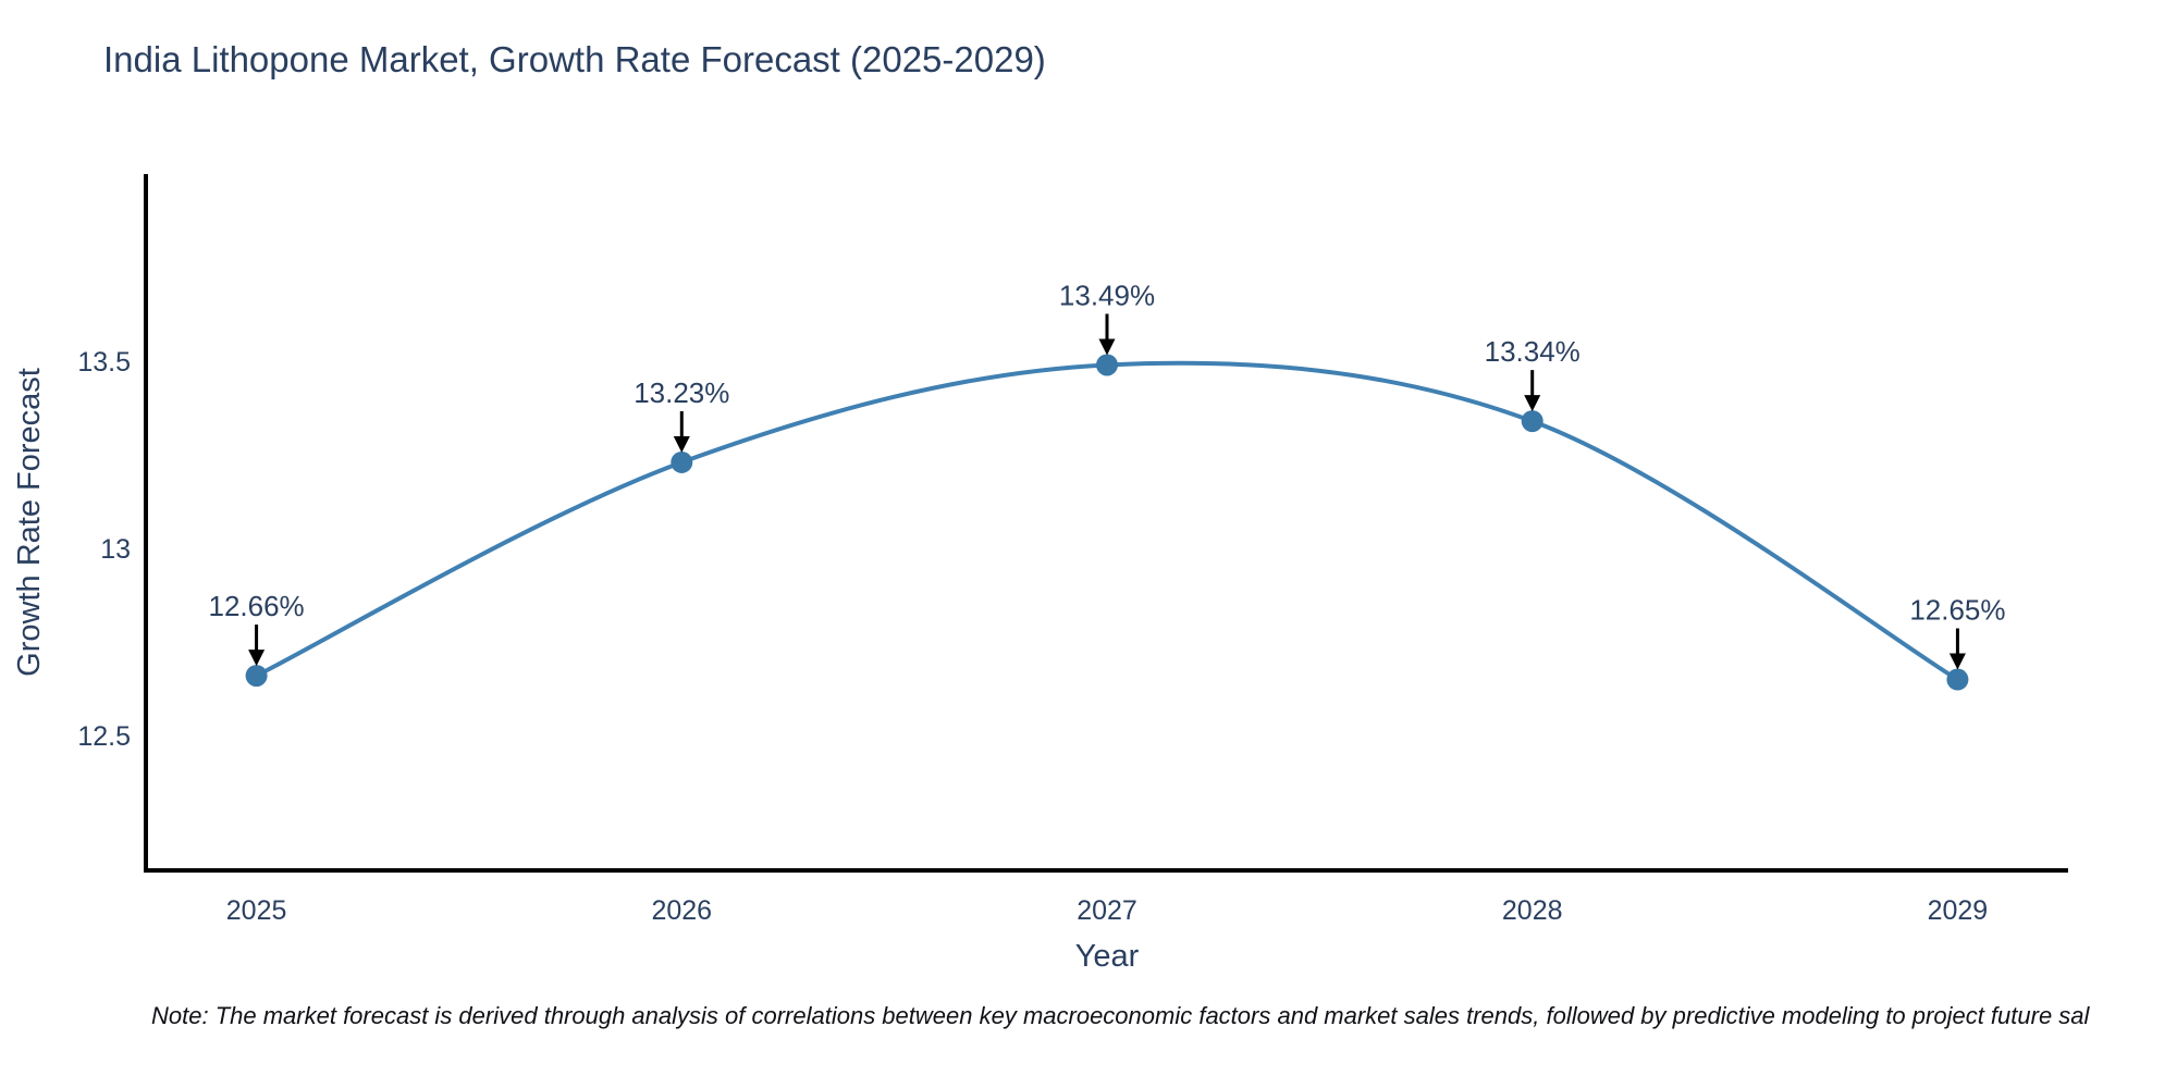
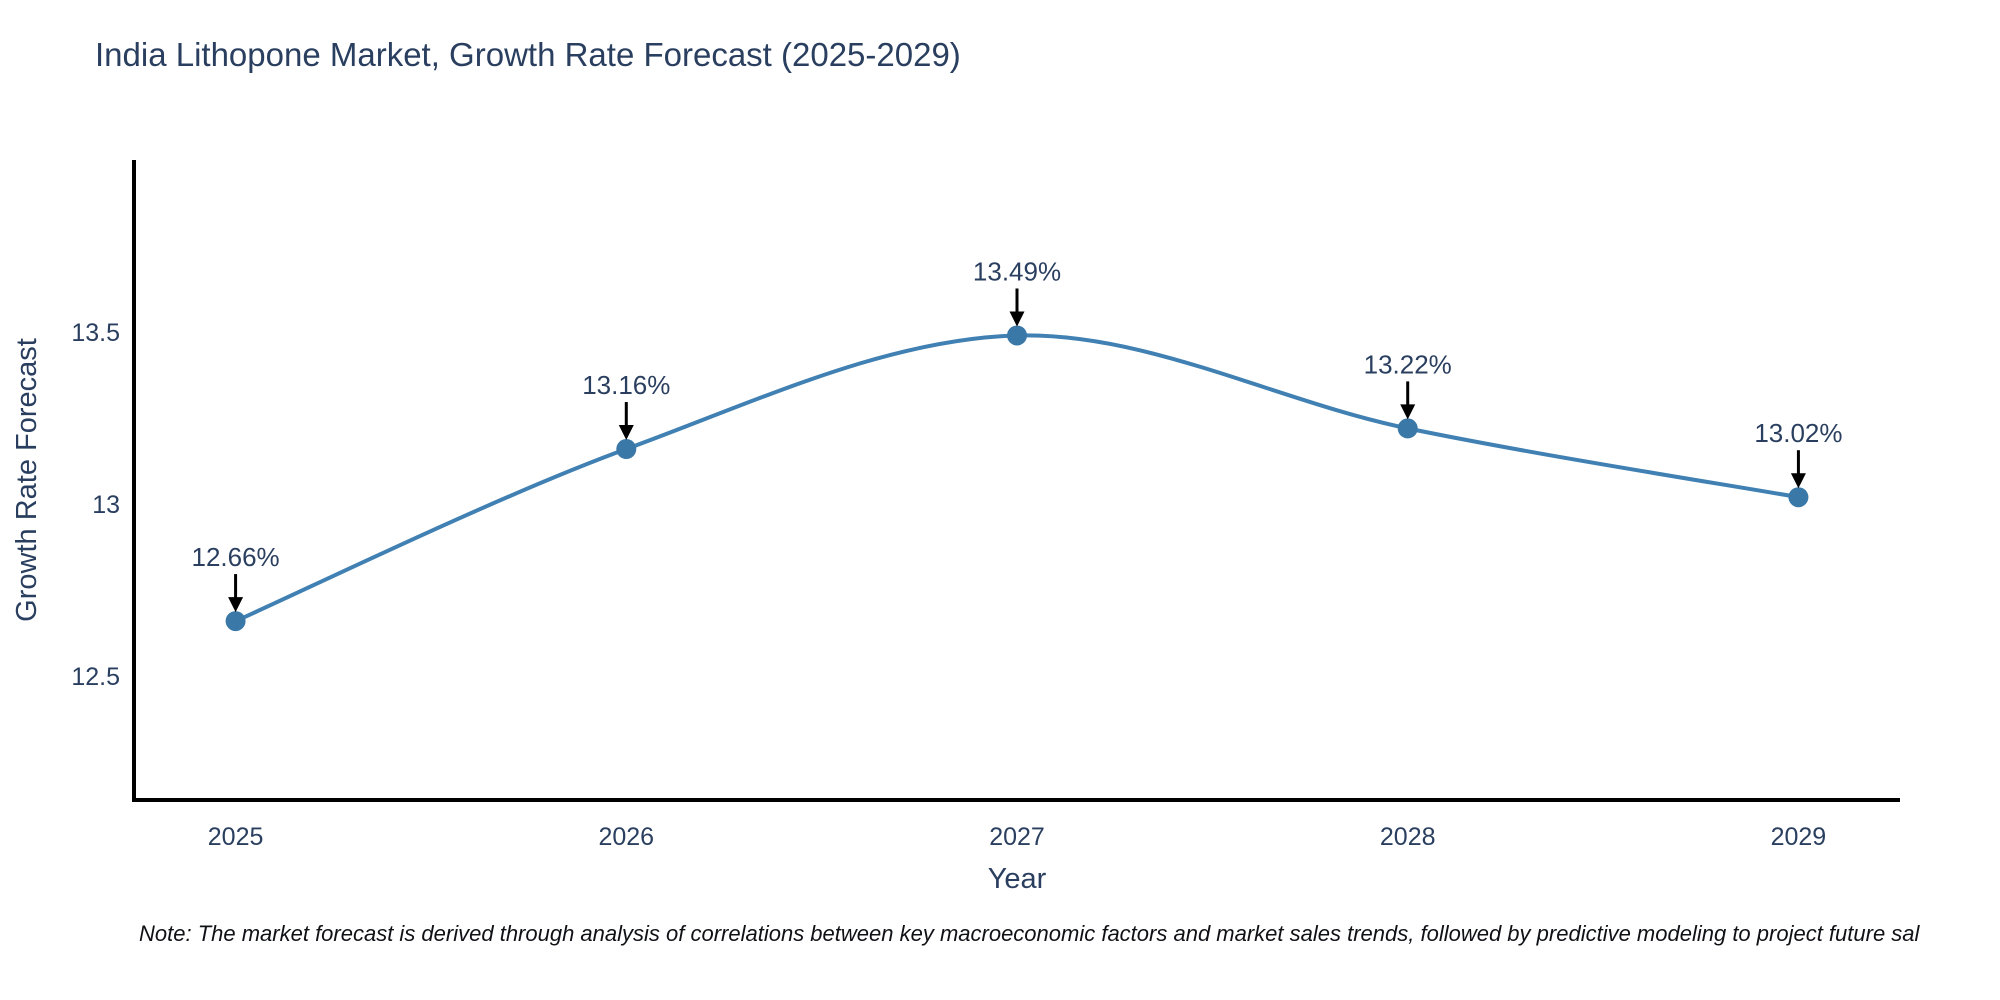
2026: 13.23% -> 13.16%
2028: 13.34% -> 13.22%
2029: 12.65% -> 13.02%
